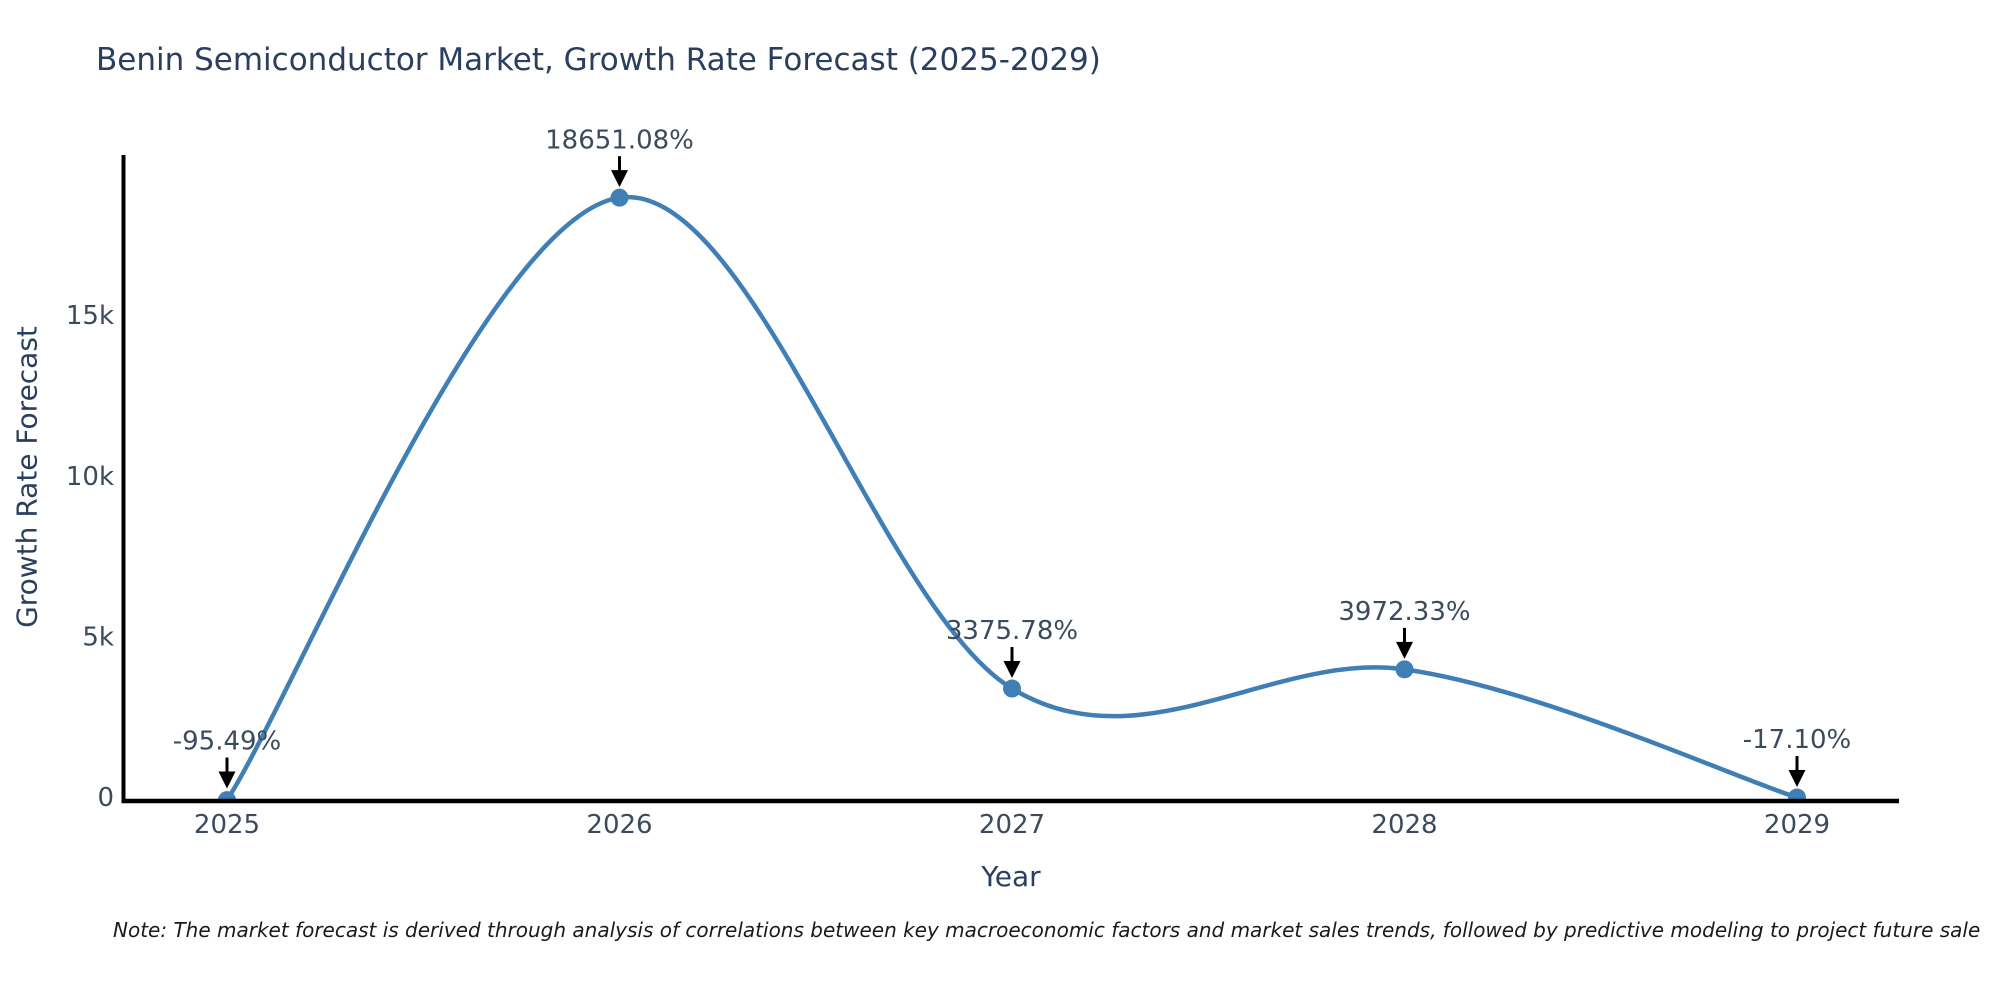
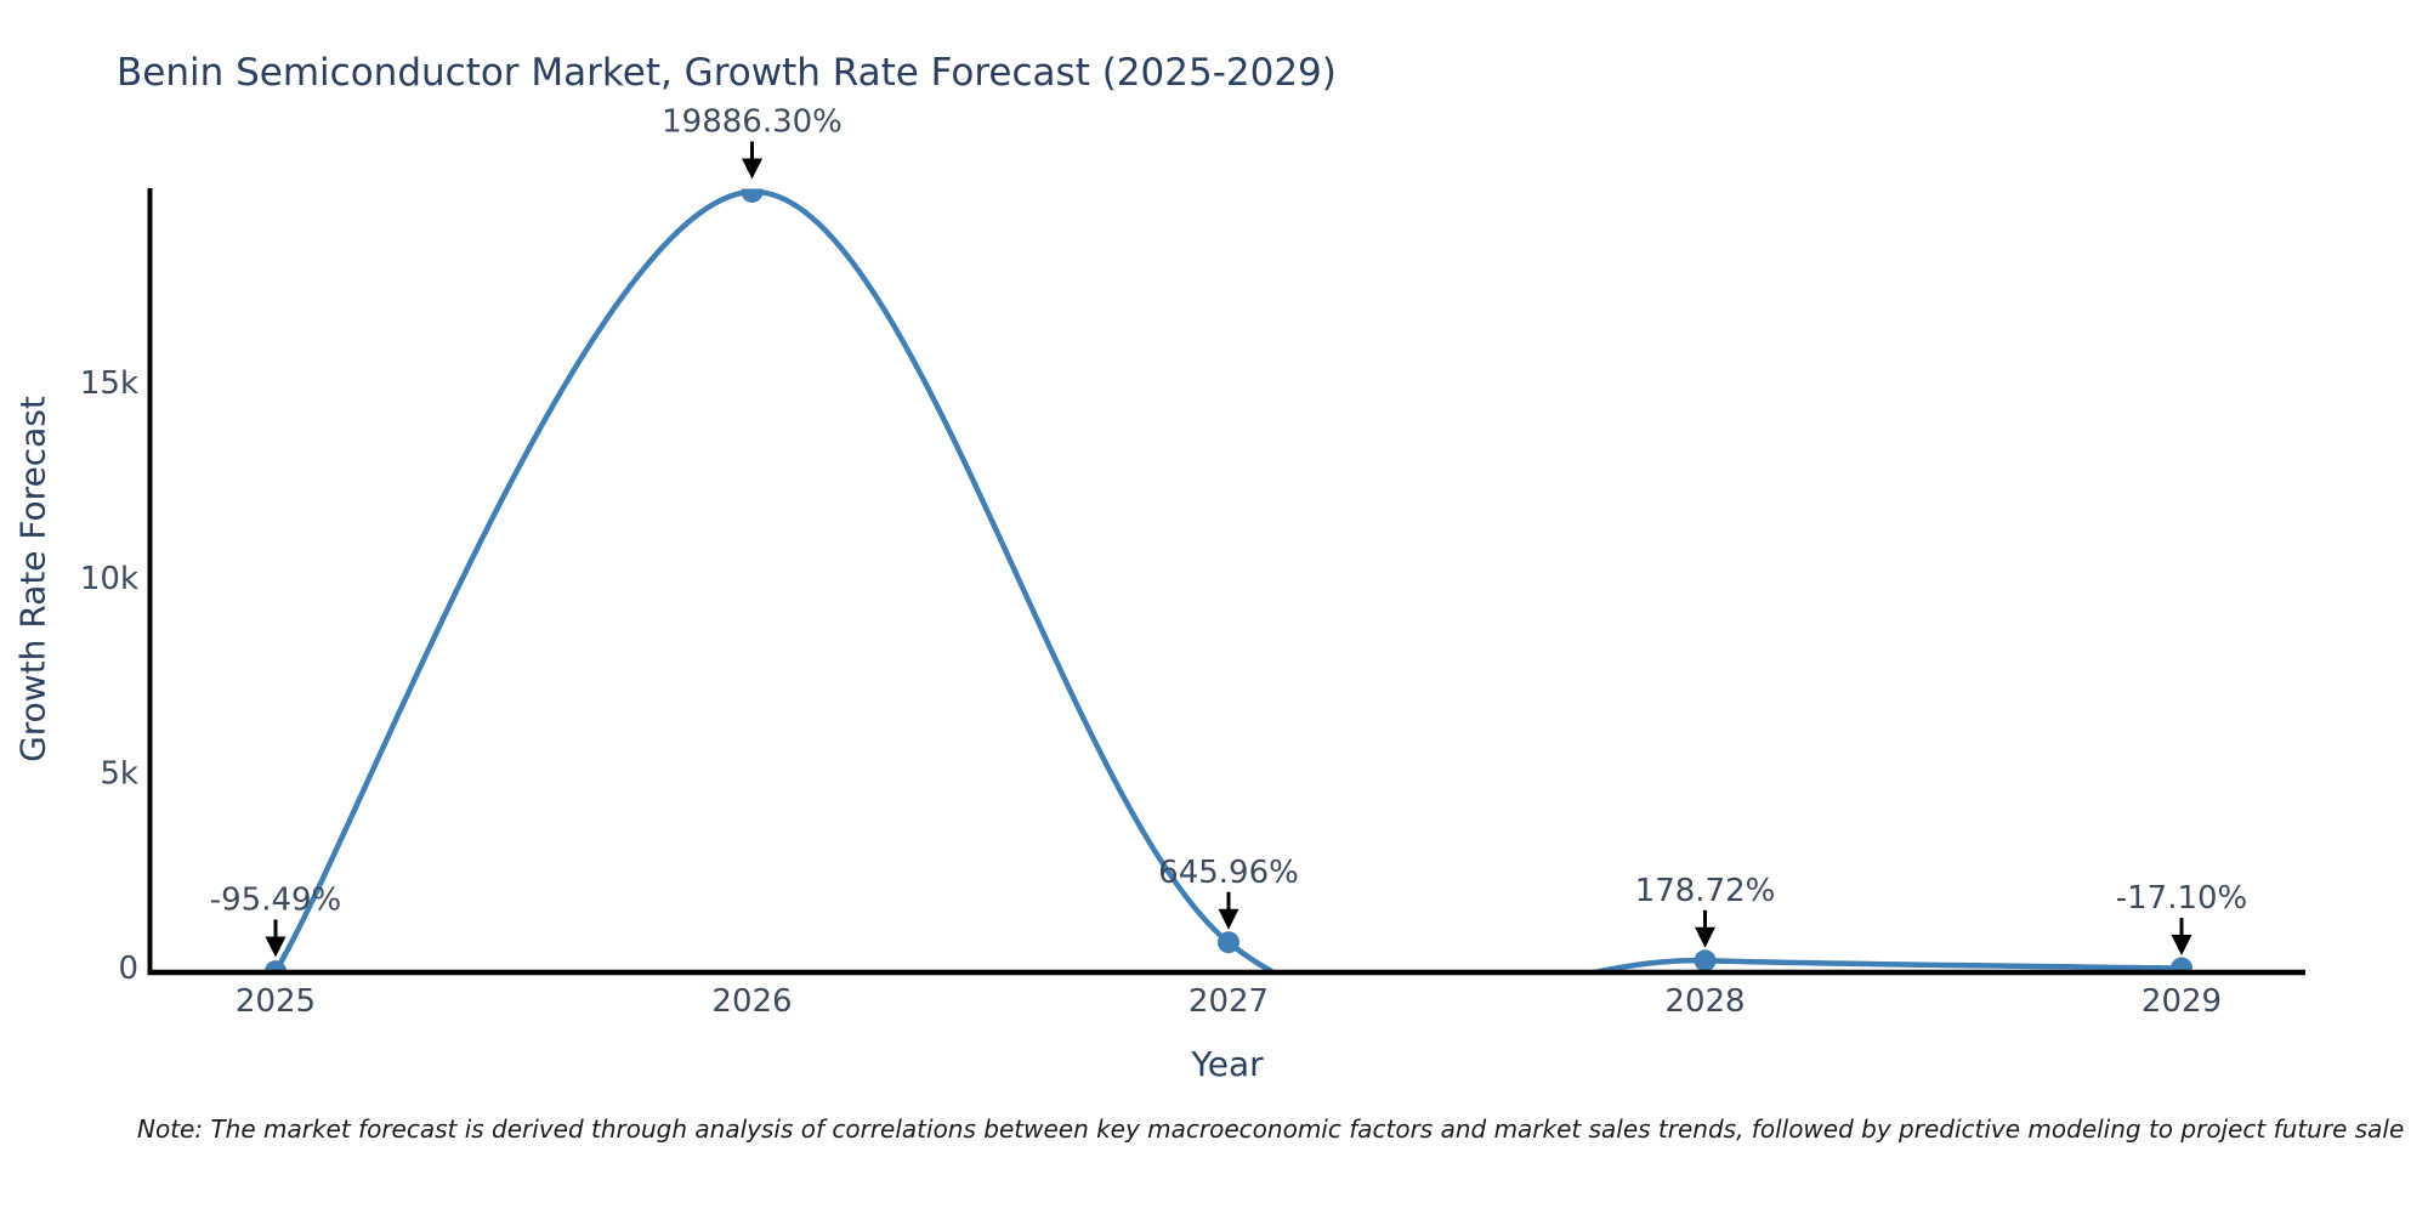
2026: 18651.08% -> 19886.30%
2027: 3375.78% -> 645.96%
2028: 3972.33% -> 178.72%
